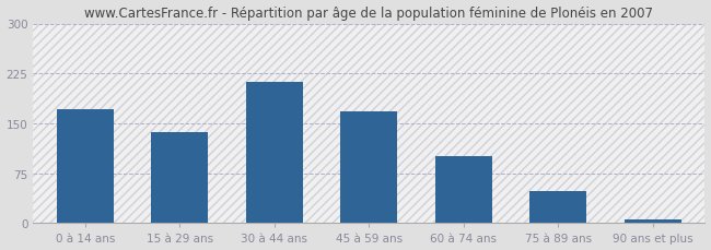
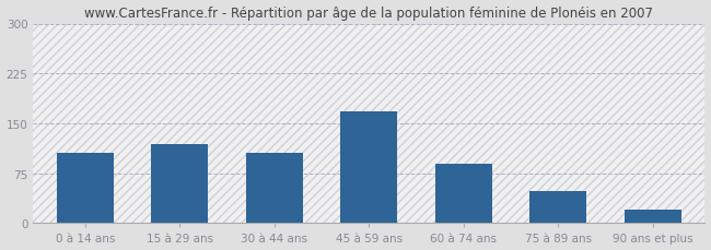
0 à 14 ans: 172 -> 106
15 à 29 ans: 136 -> 118
30 à 44 ans: 212 -> 106
60 à 74 ans: 100 -> 90
90 ans et plus: 5 -> 20
